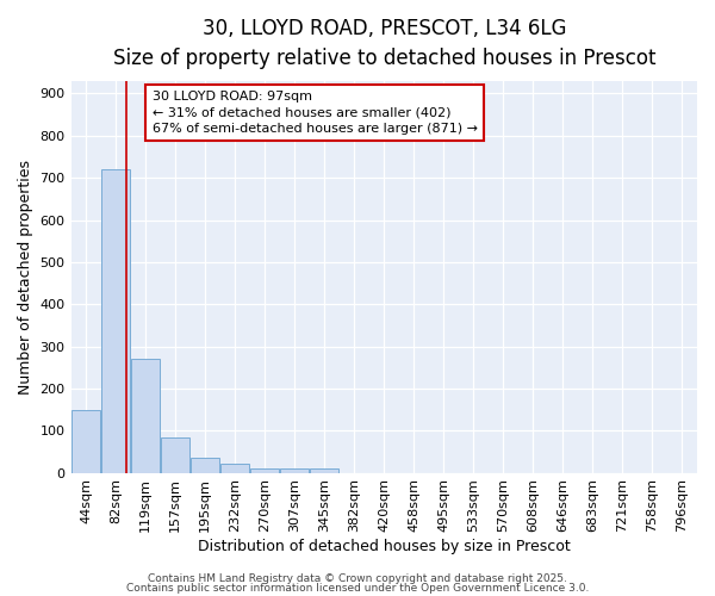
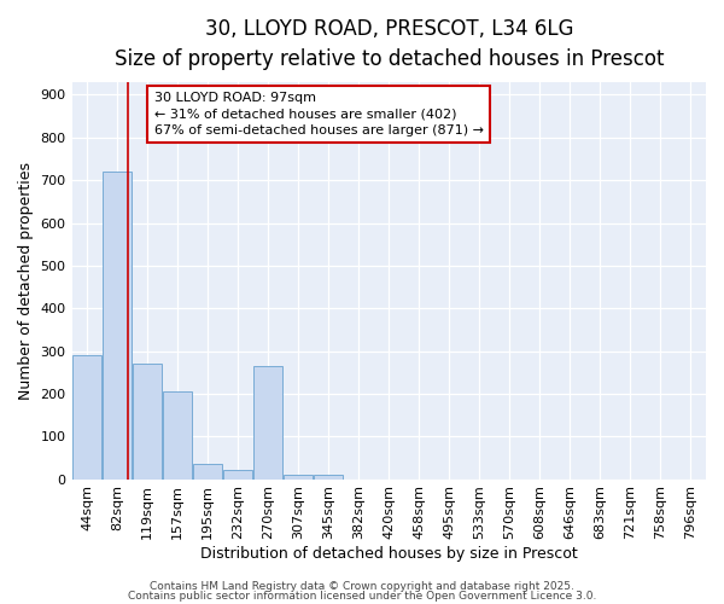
44sqm: 150 -> 290
157sqm: 83 -> 205
270sqm: 10 -> 265
